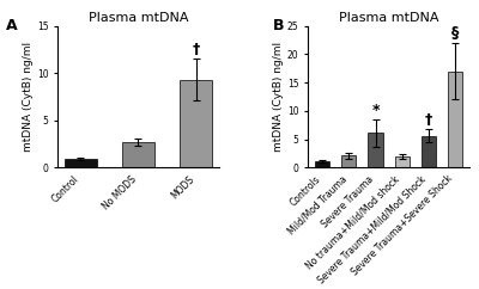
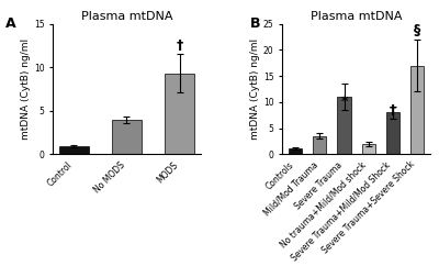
No MODS: 2.7 -> 4.0
Mild/Mod Trauma: 2.1 -> 3.5
Severe Trauma: 6.1 -> 11.0
Severe Trauma+Mild/Mod Shock: 5.6 -> 8.0
